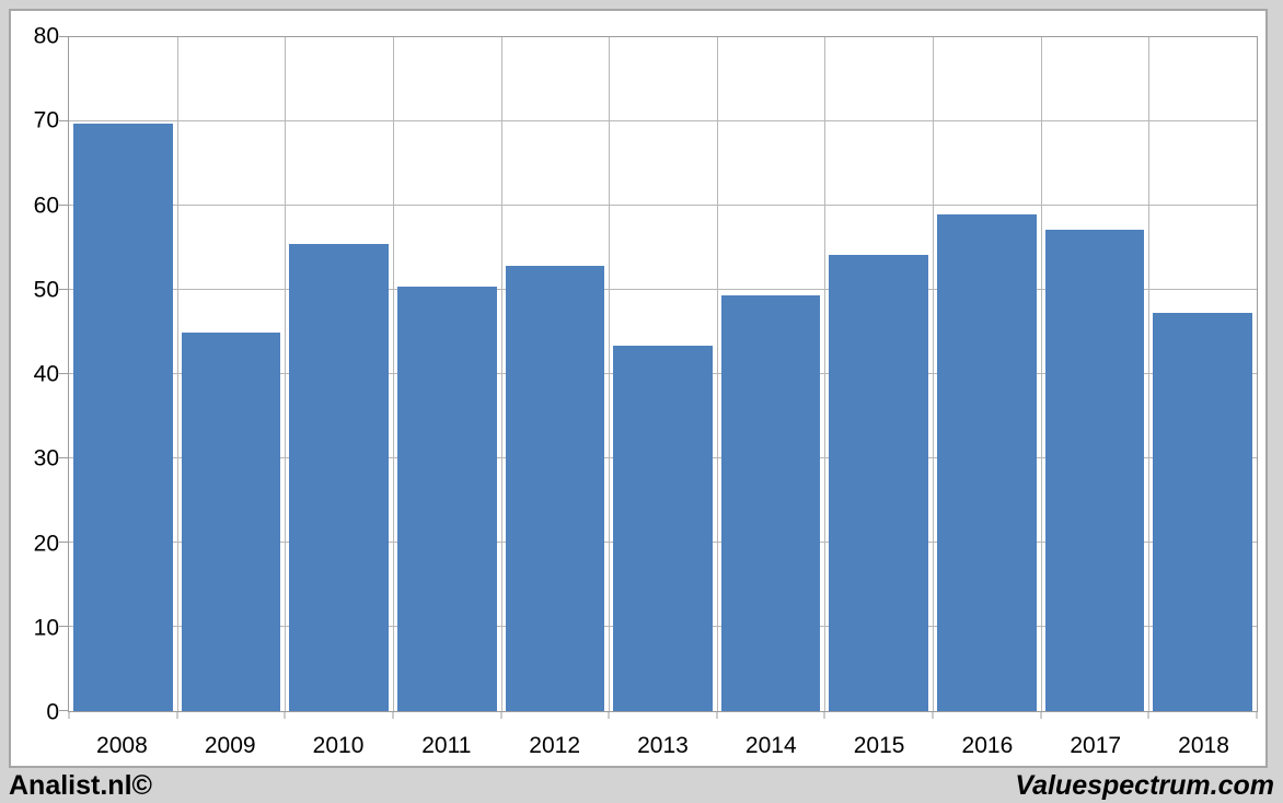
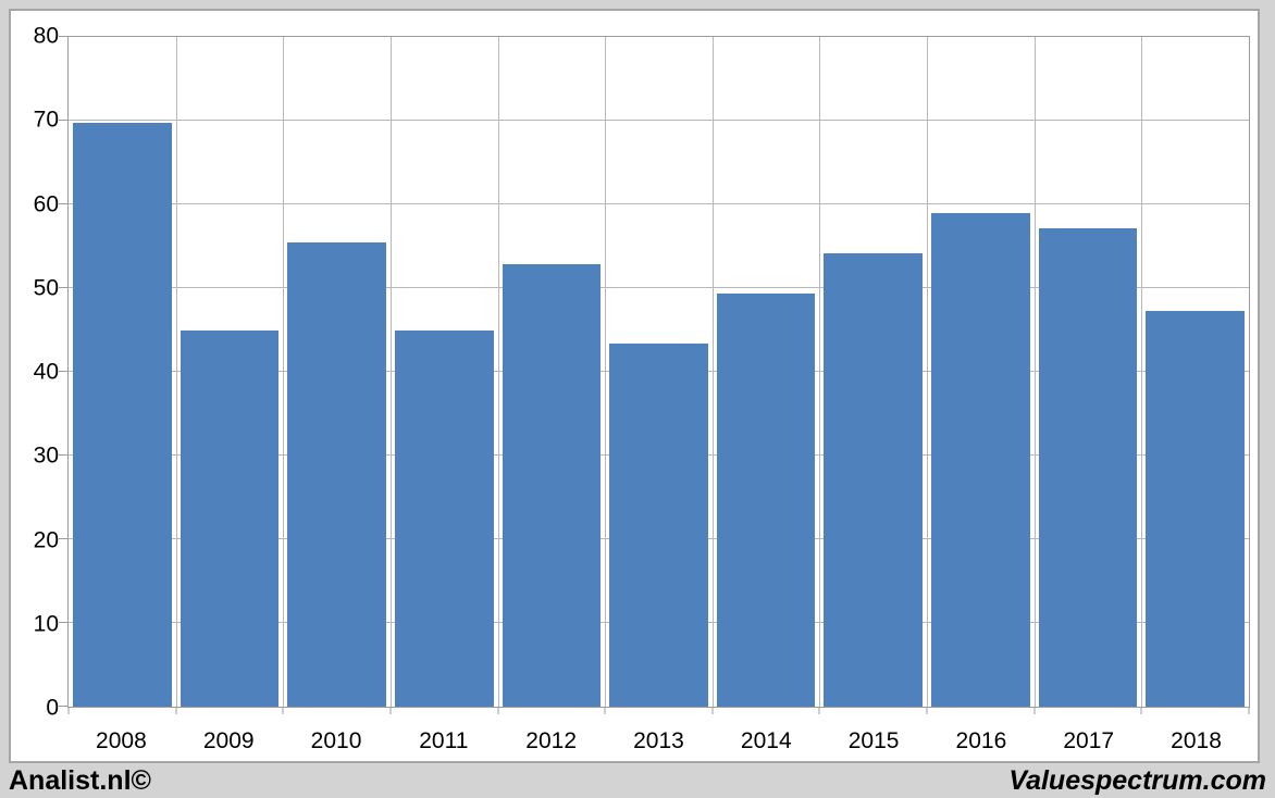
2011: 50 -> 45
